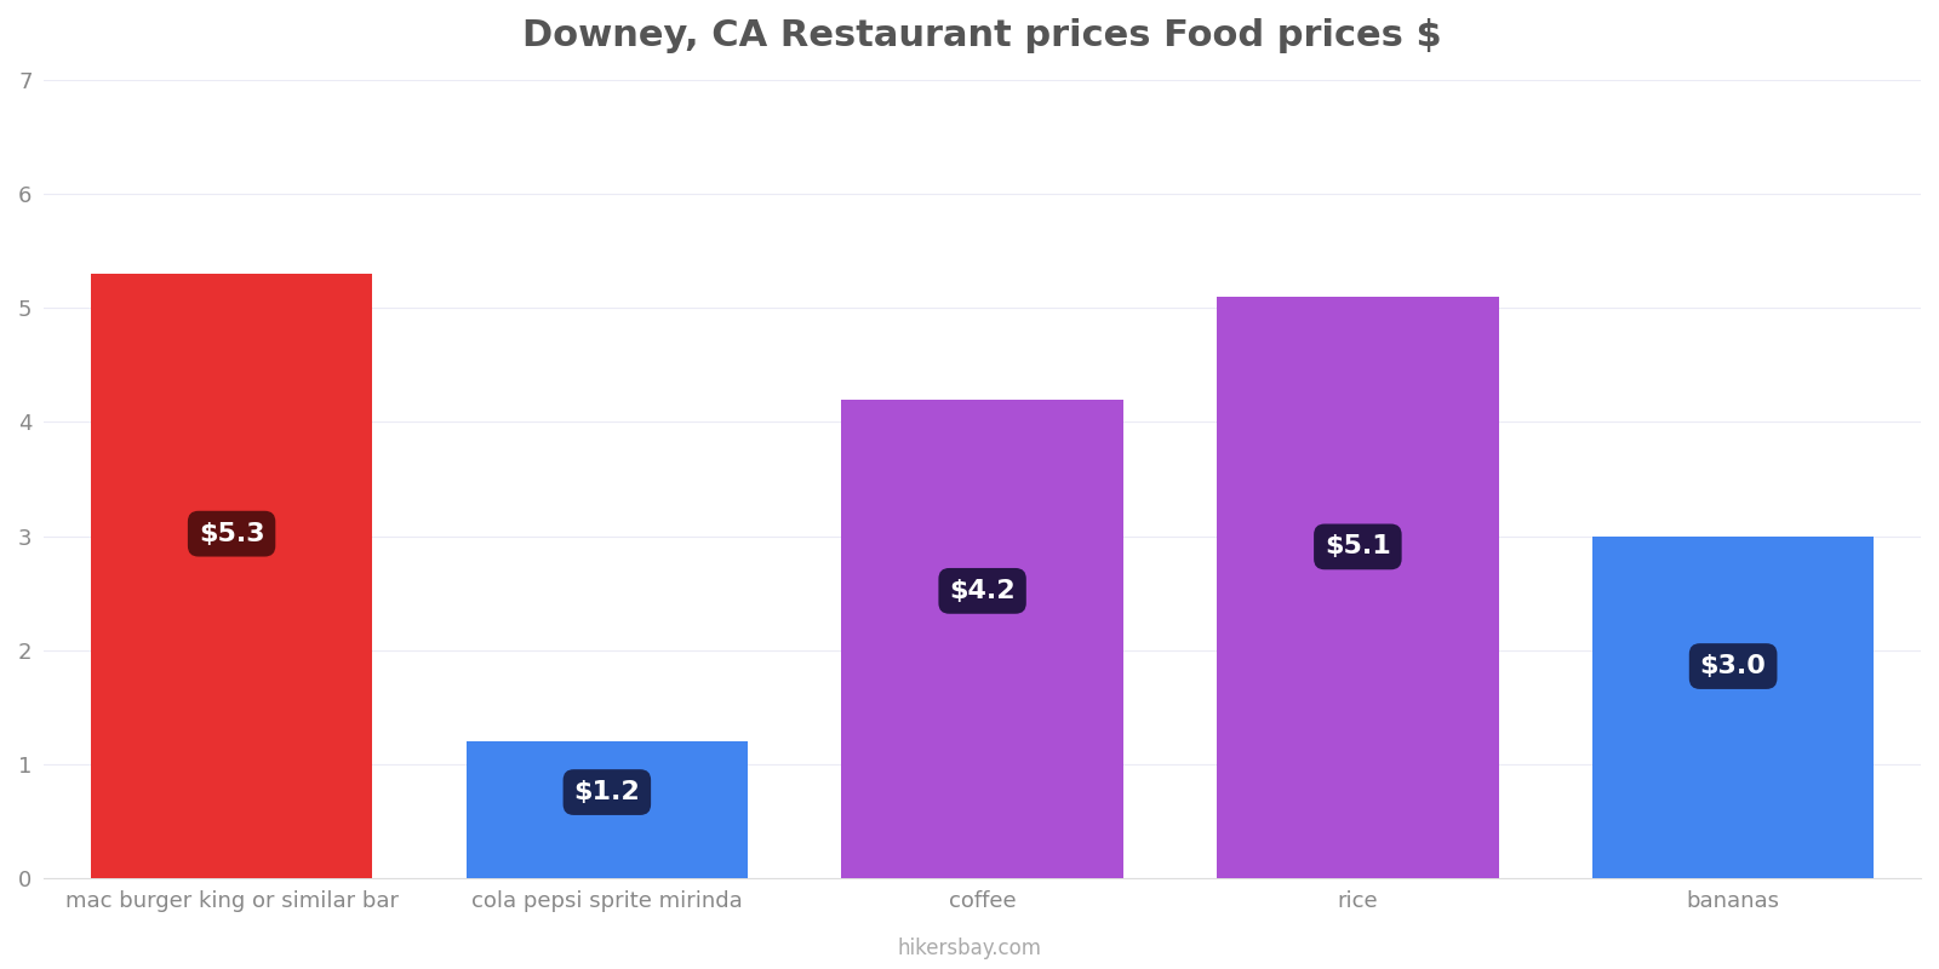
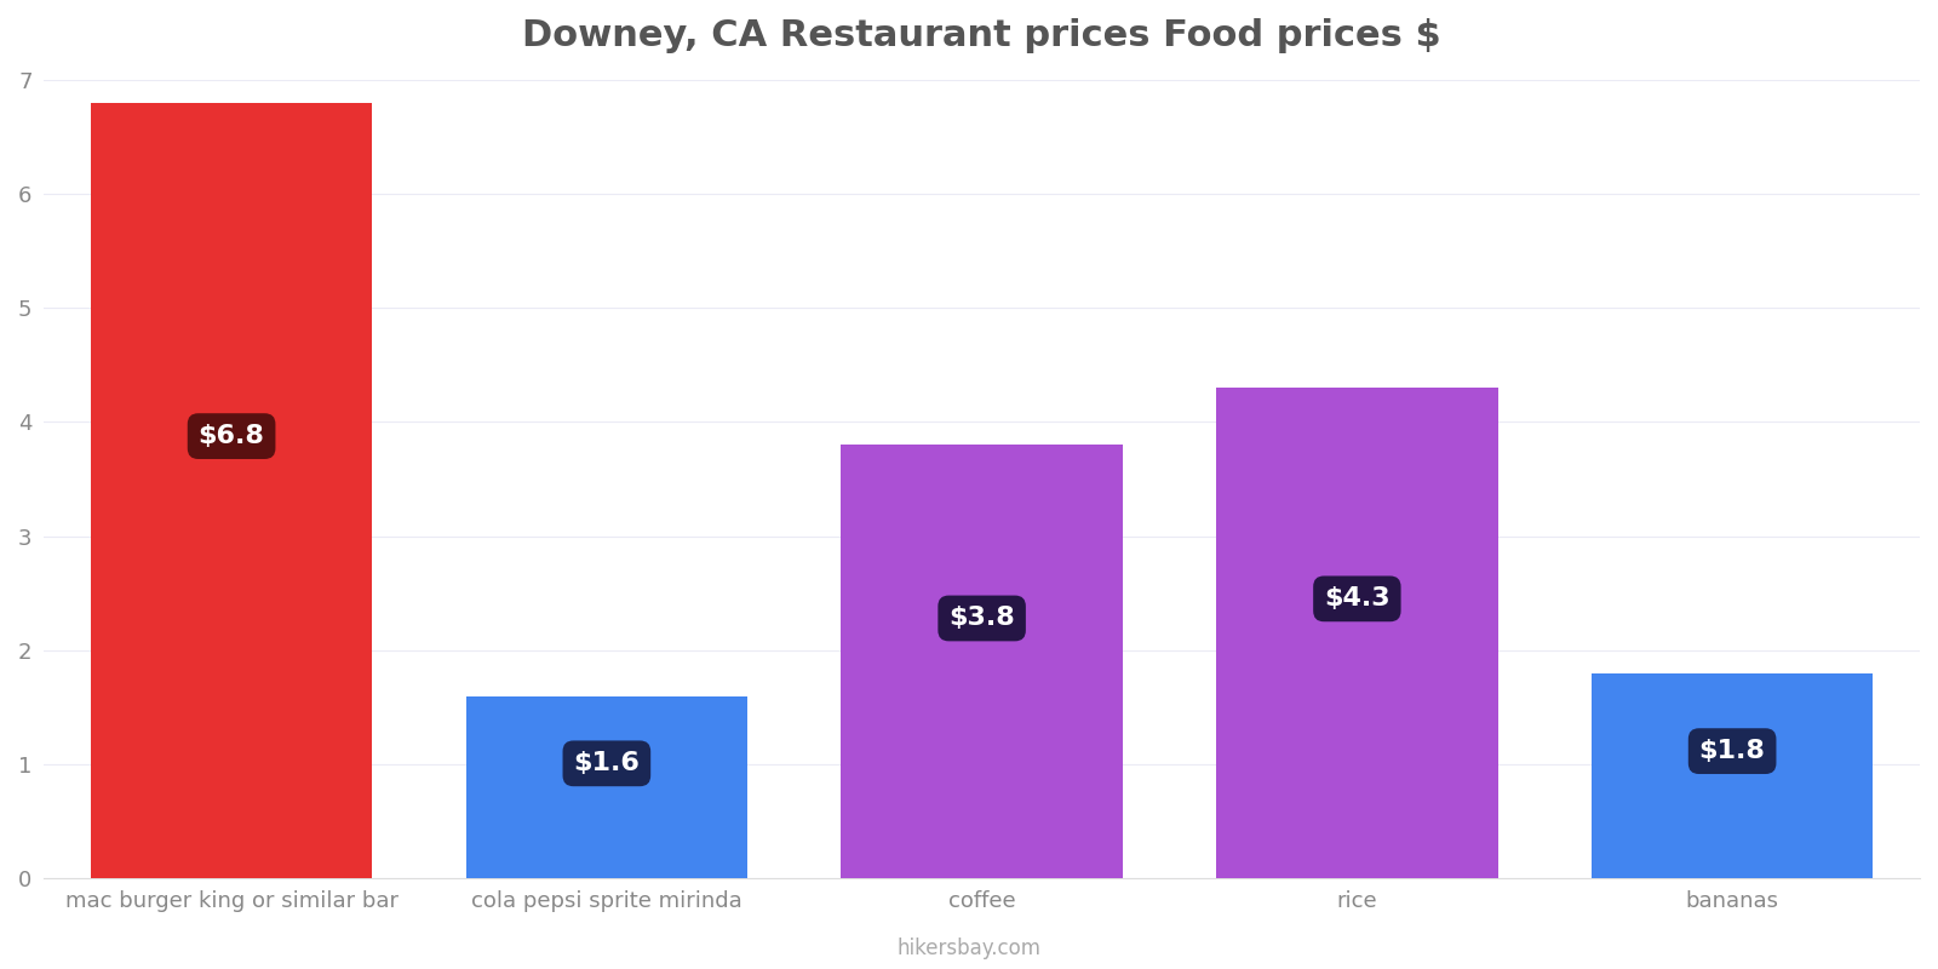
mac burger king or similar bar: $5.3 -> $6.8
cola pepsi sprite mirinda: $1.2 -> $1.6
coffee: $4.2 -> $3.8
rice: $5.1 -> $4.3
bananas: $3.0 -> $1.8
